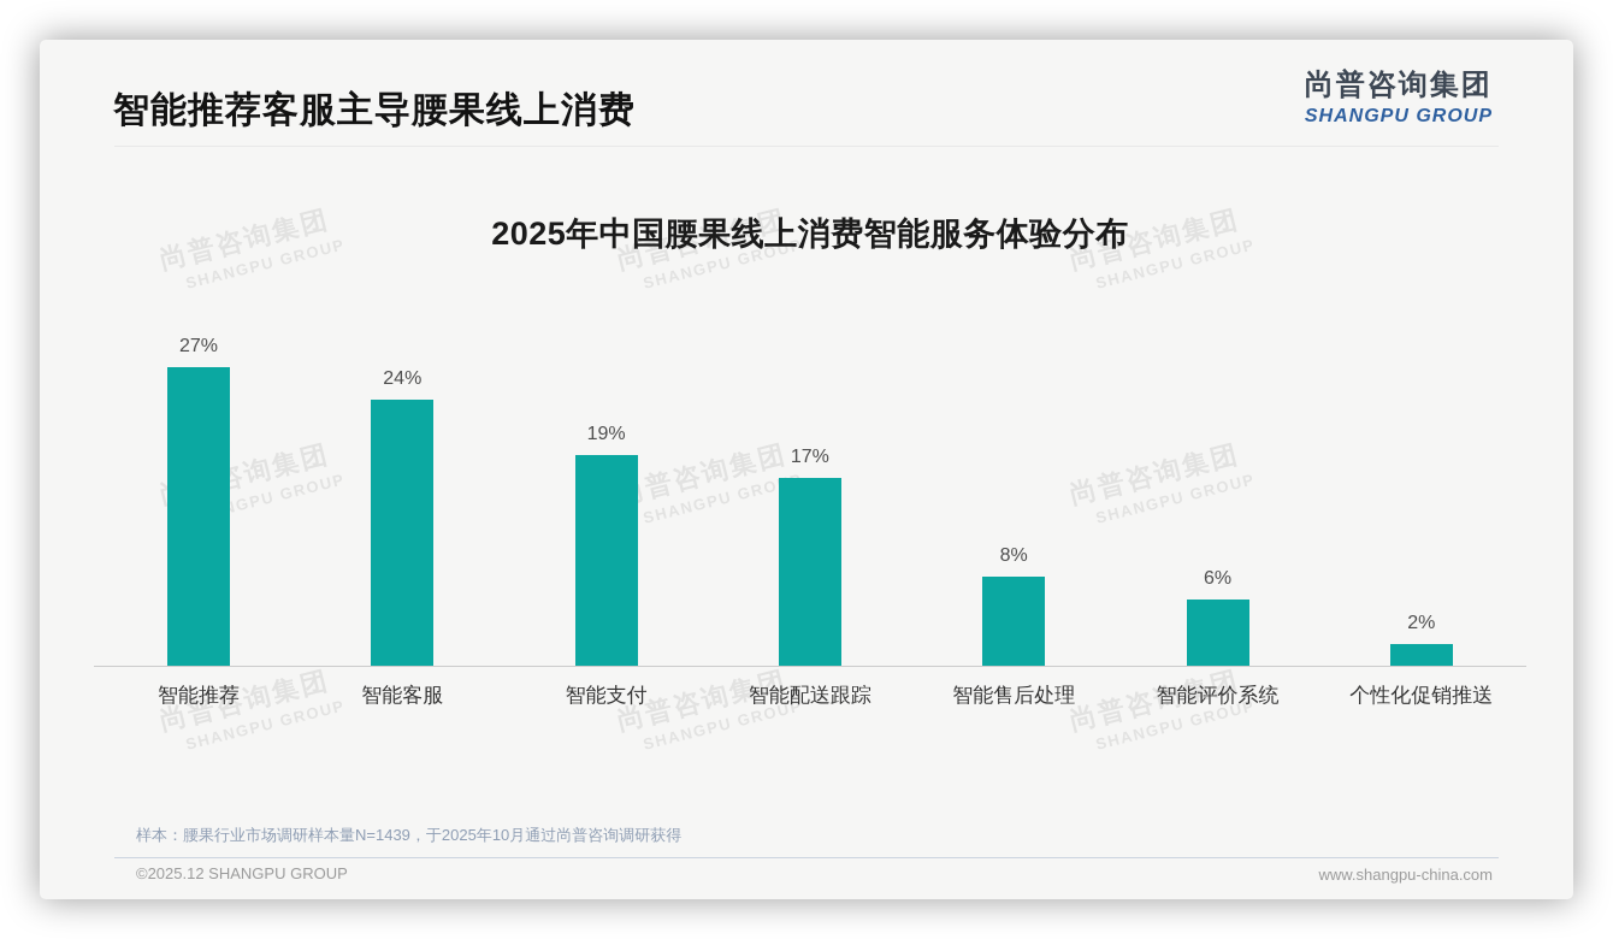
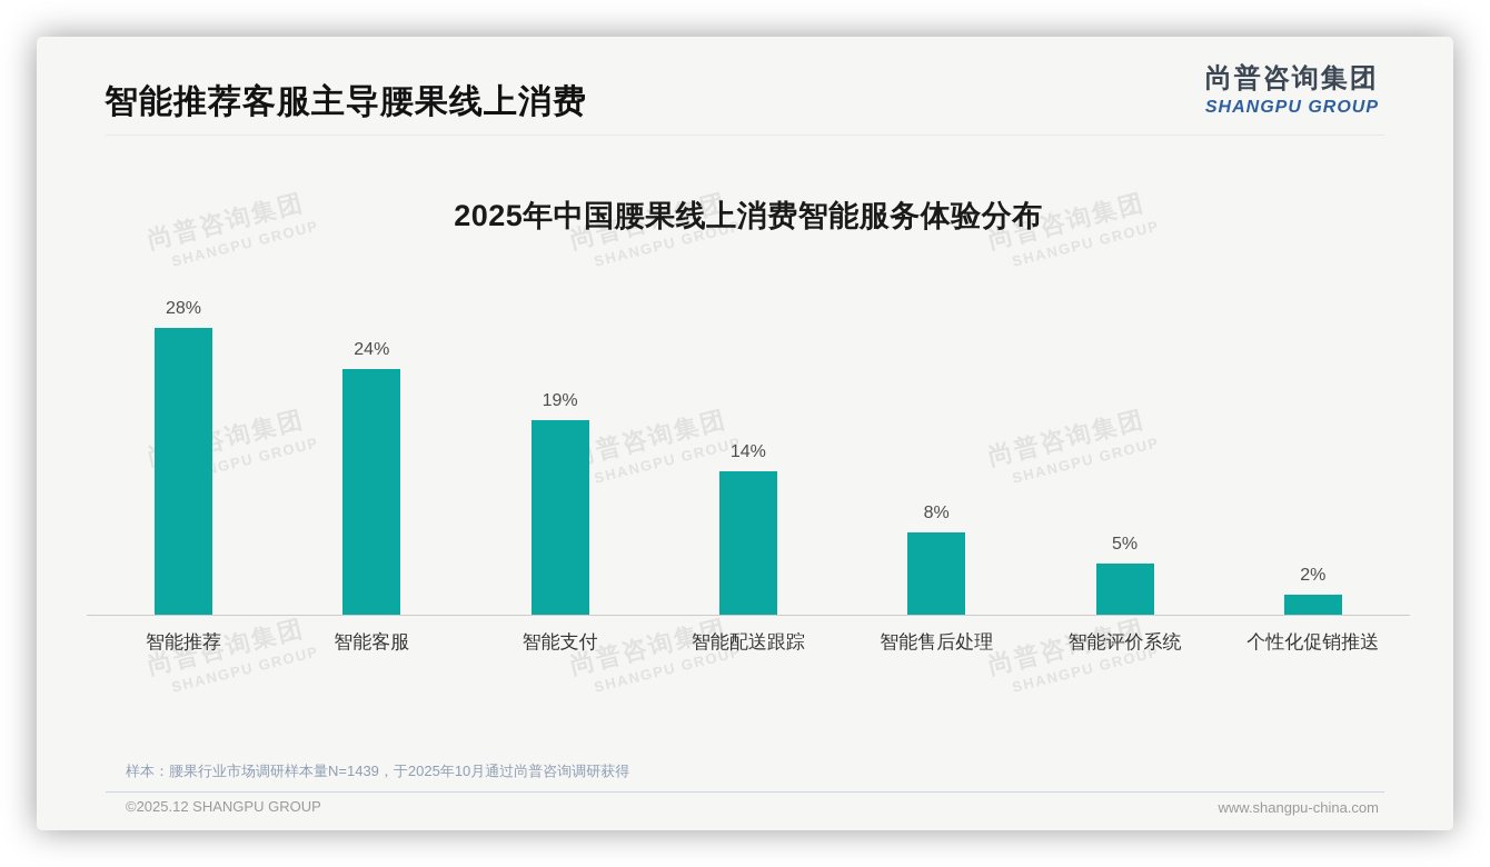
智能推荐: 27% -> 28%
智能配送跟踪: 17% -> 14%
智能评价系统: 6% -> 5%
